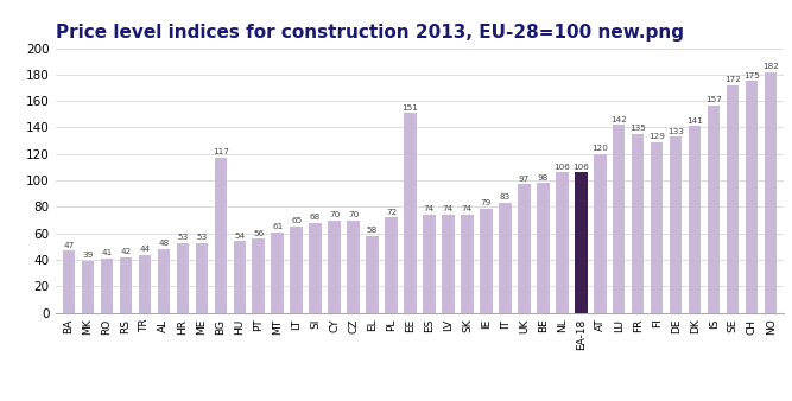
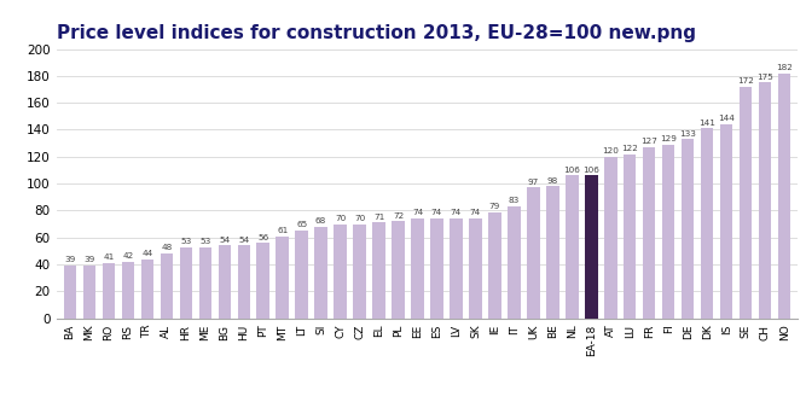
BA: 47 -> 39
BG: 117 -> 54
EL: 58 -> 71
EE: 151 -> 74
LU: 142 -> 122
FR: 135 -> 127
IS: 157 -> 144
